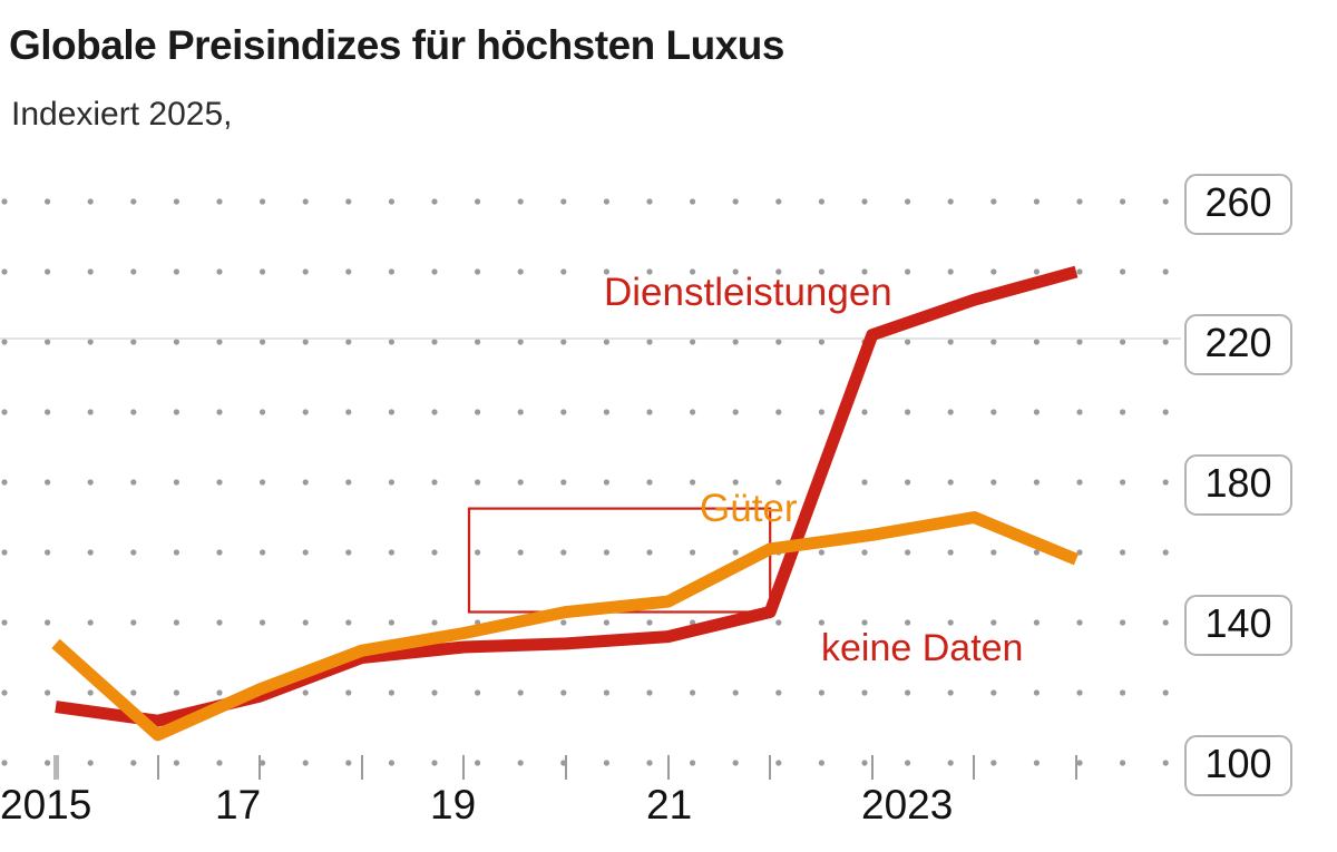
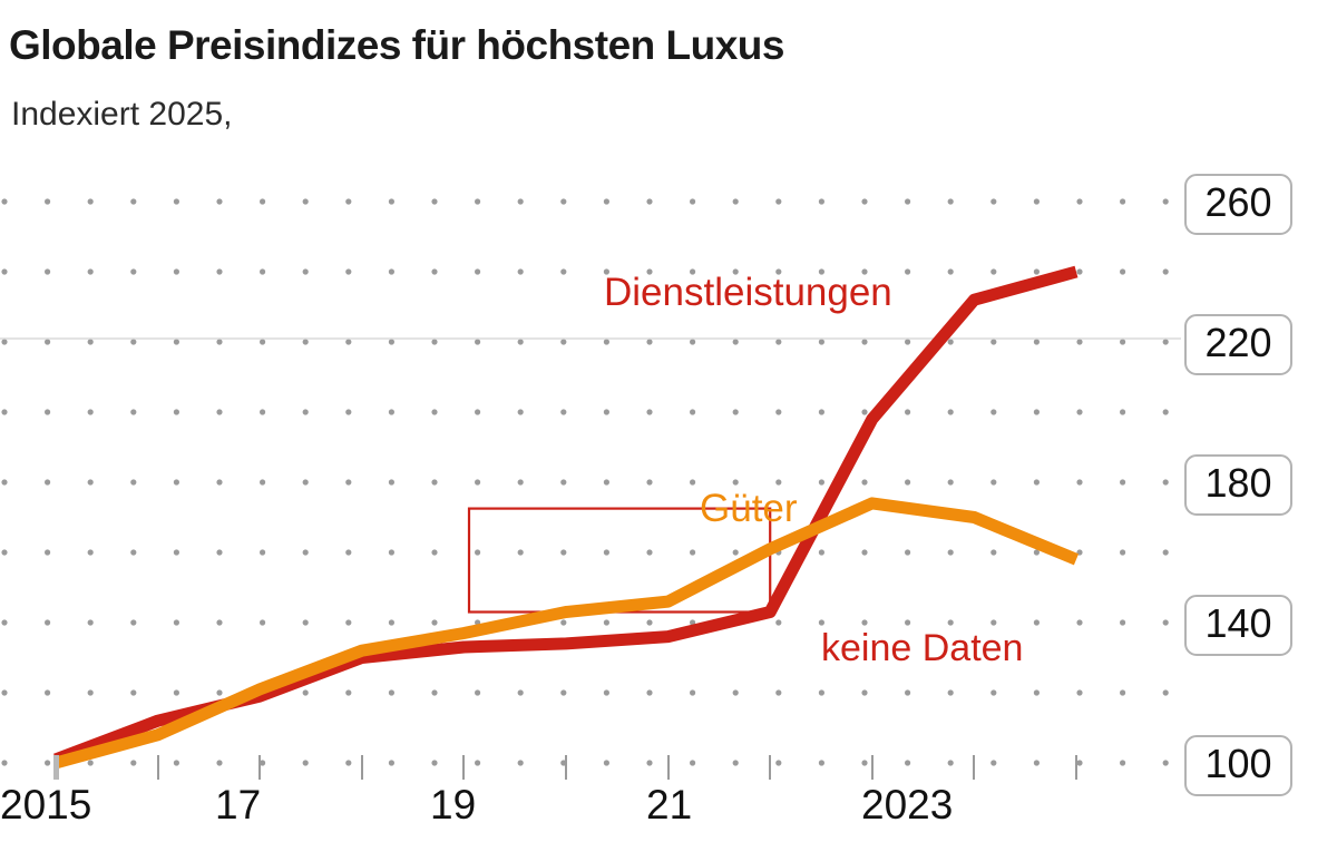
Dienstleistungen/2015: 116 -> 101
Güter/2015: 134 -> 100
Dienstleistungen/2023: 222 -> 198
Güter/2023: 165 -> 174
